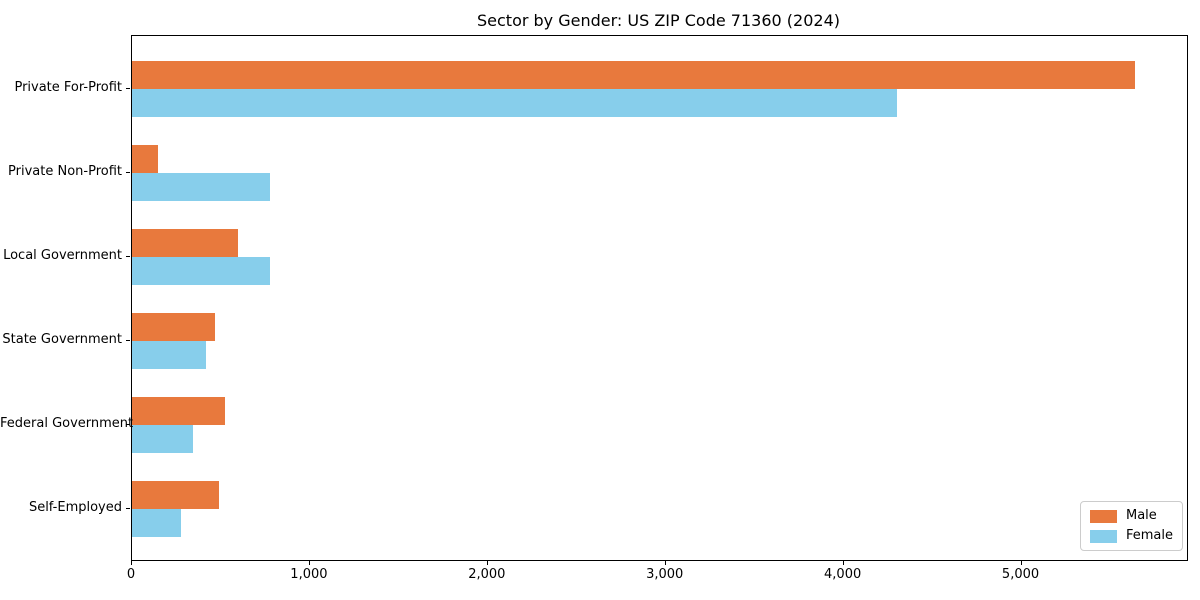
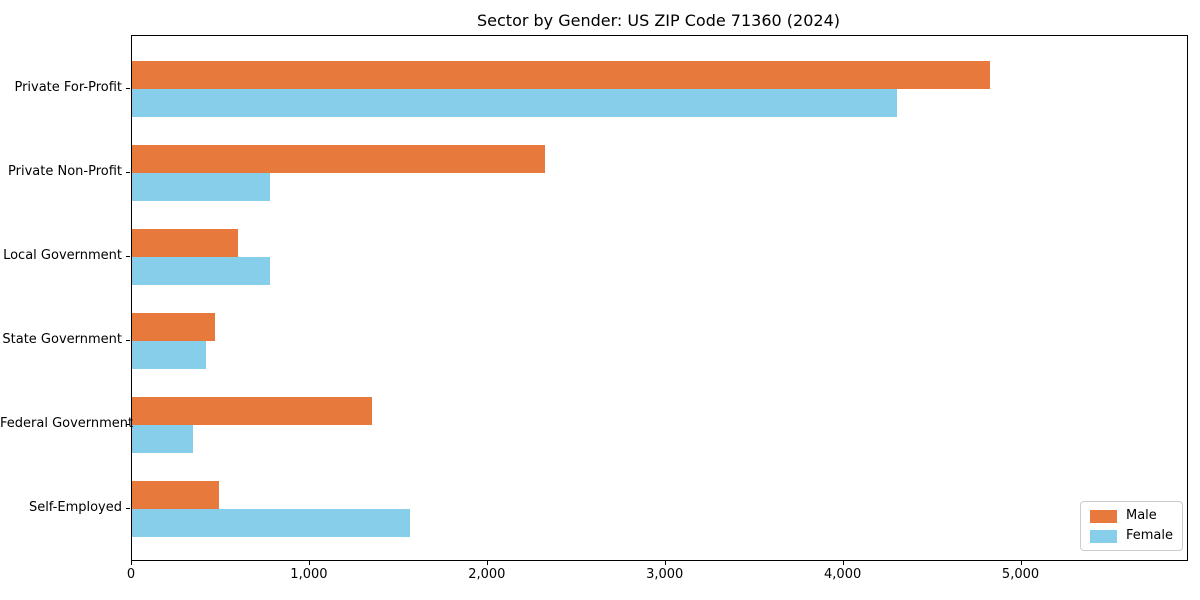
Male/Private For-Profit: 5640 -> 4820
Male/Private Non-Profit: 140 -> 2320
Male/Federal Government: 520 -> 1350
Female/Self-Employed: 280 -> 1560
